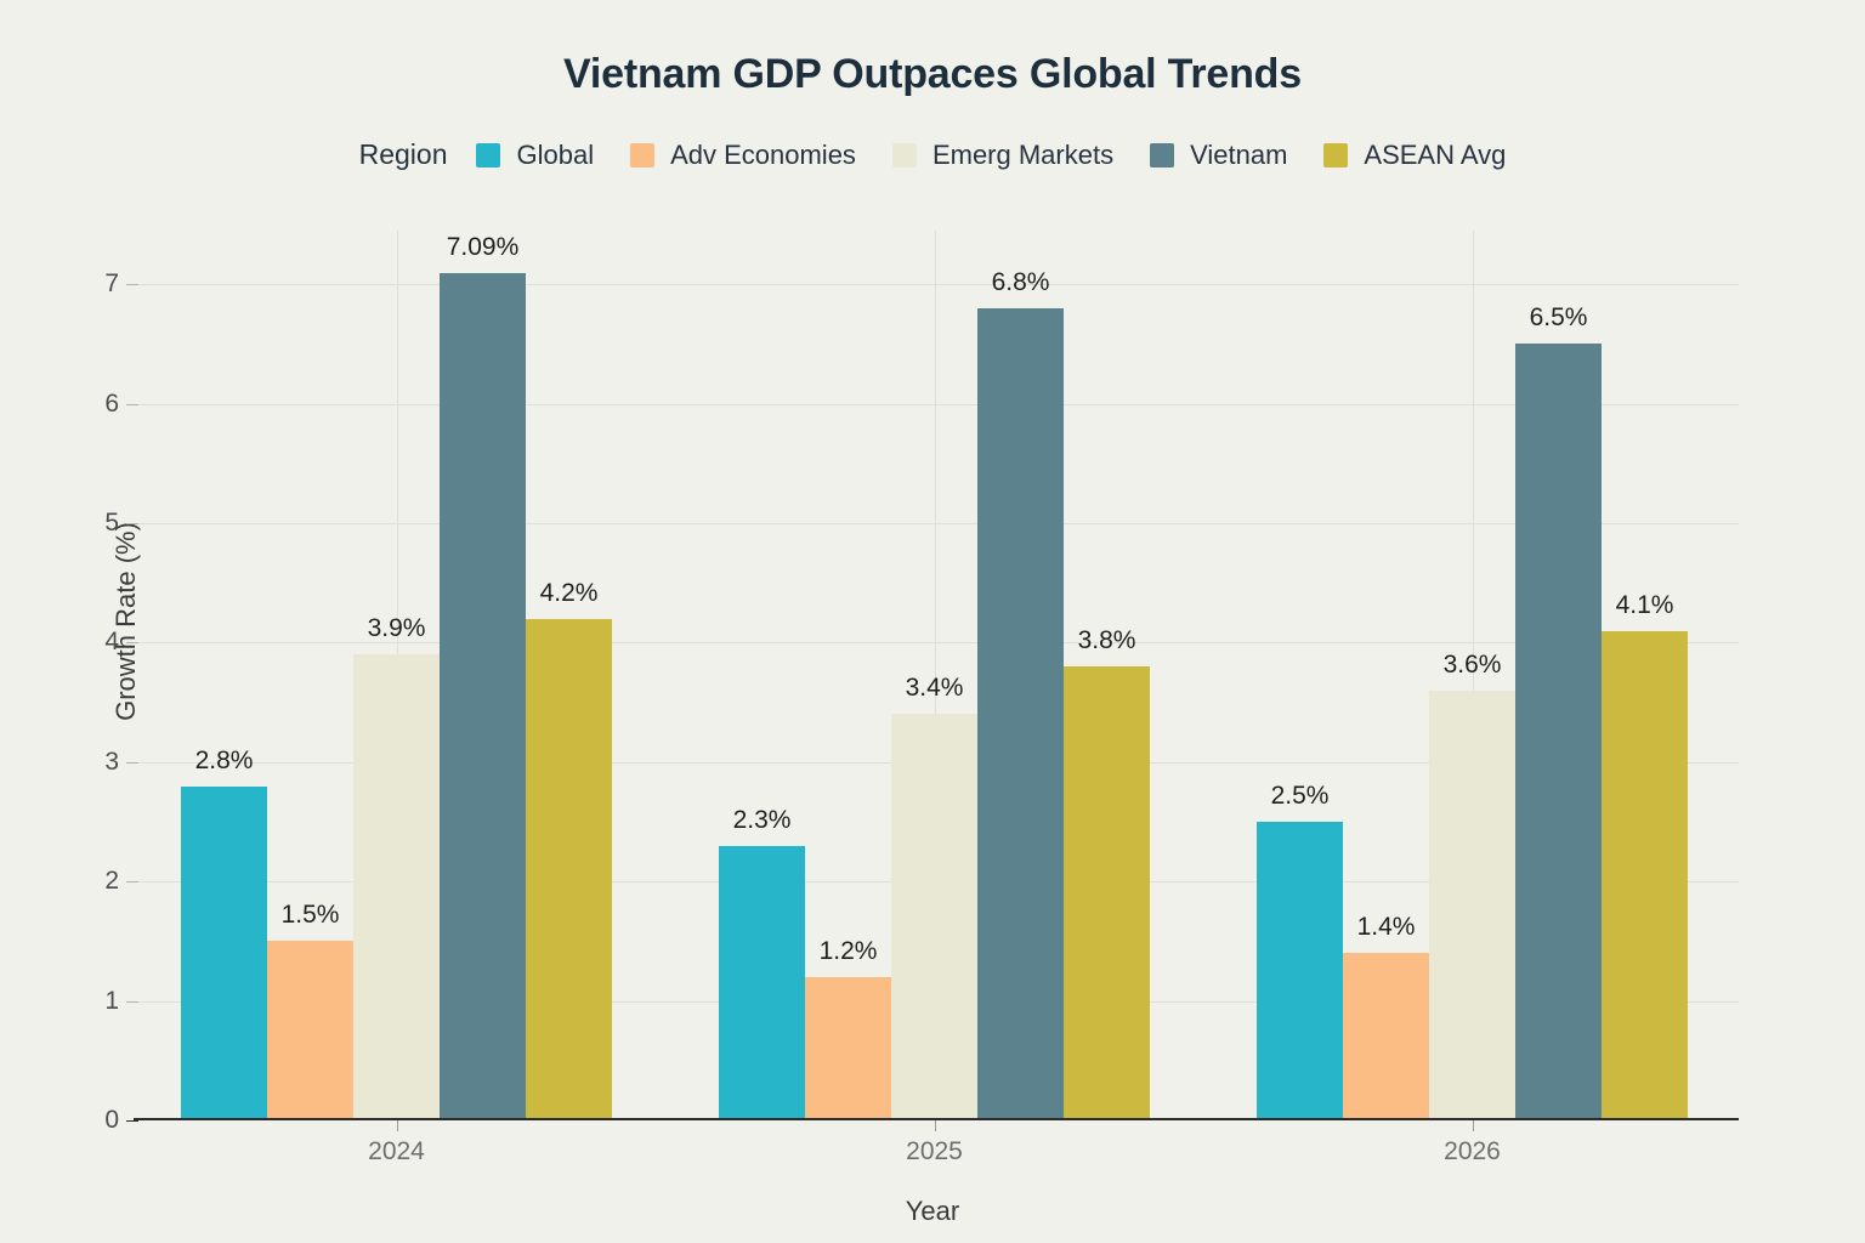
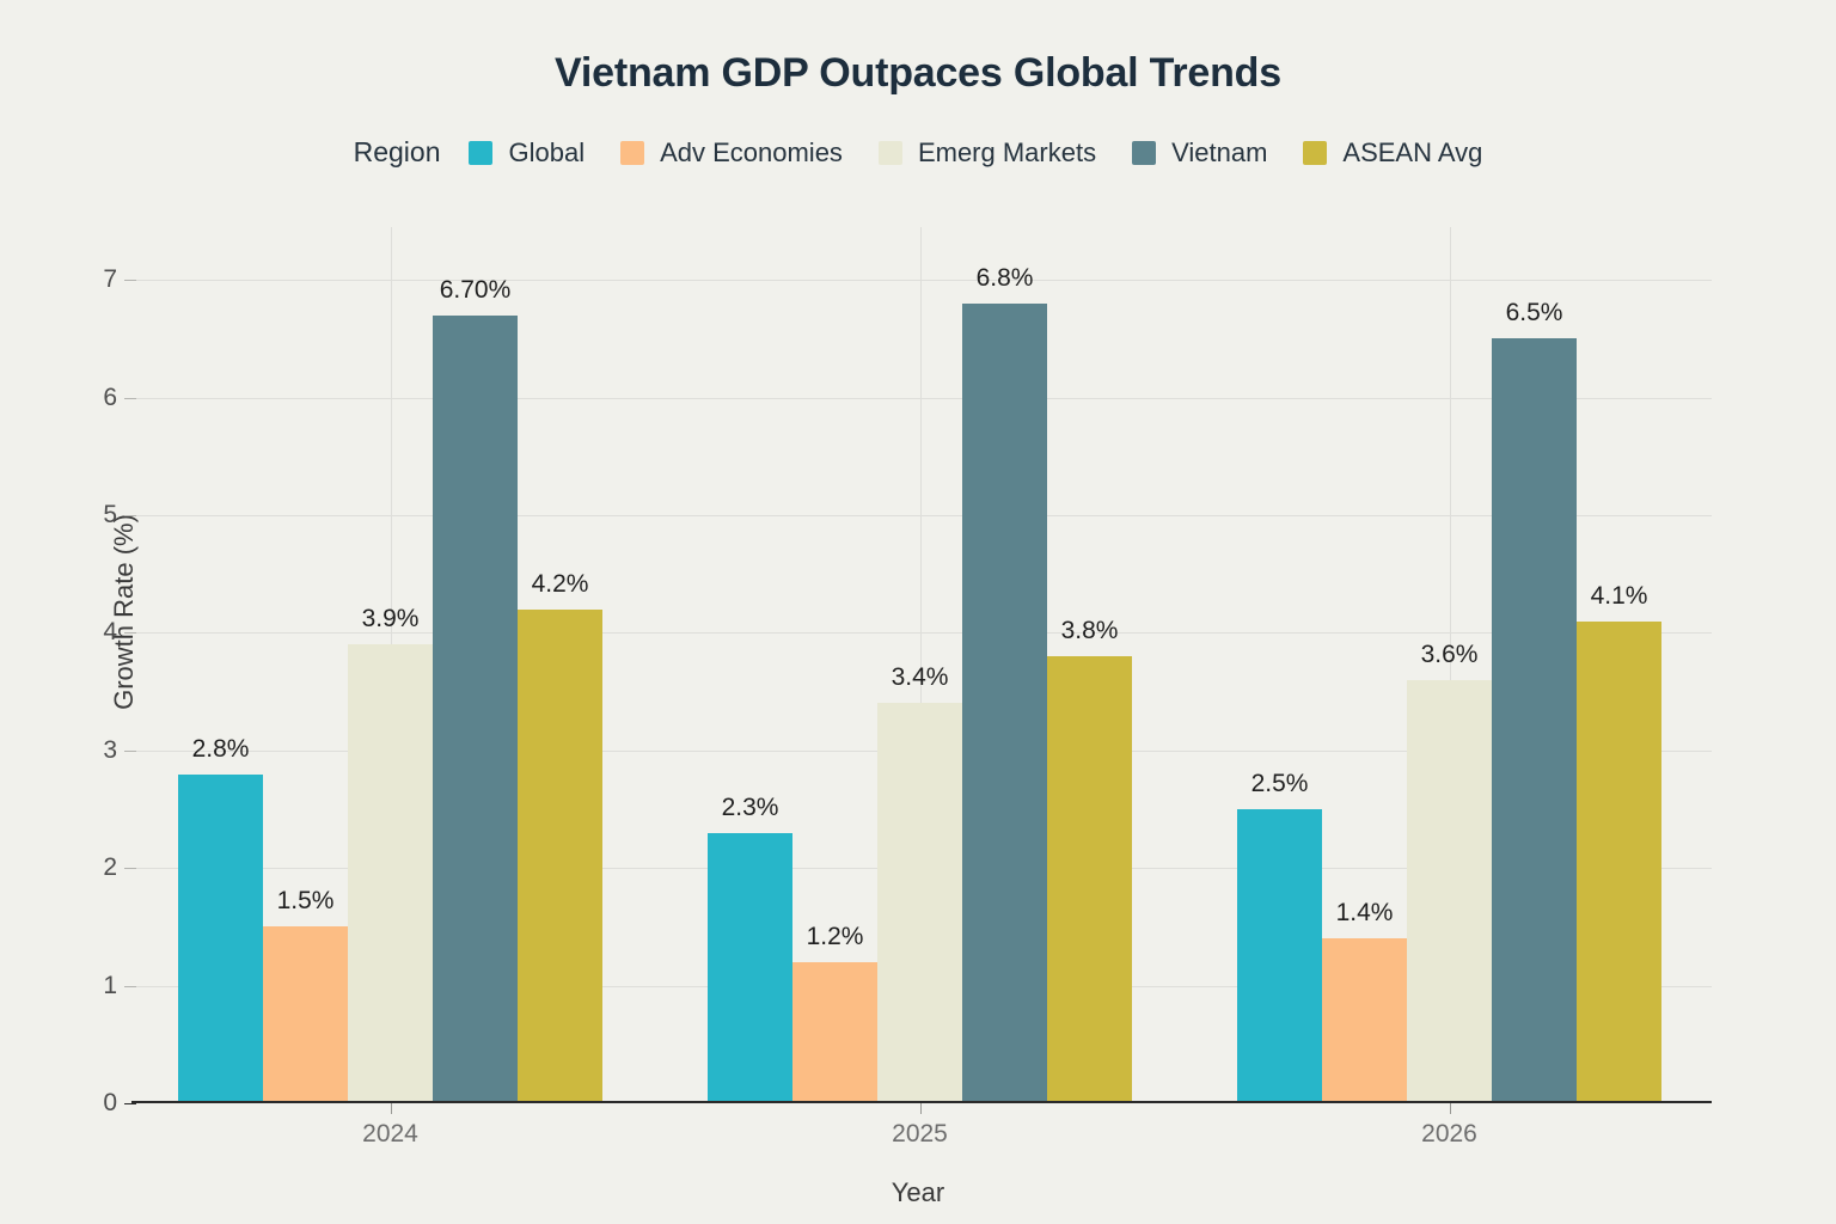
Vietnam/2024: 7.09% -> 6.70%
